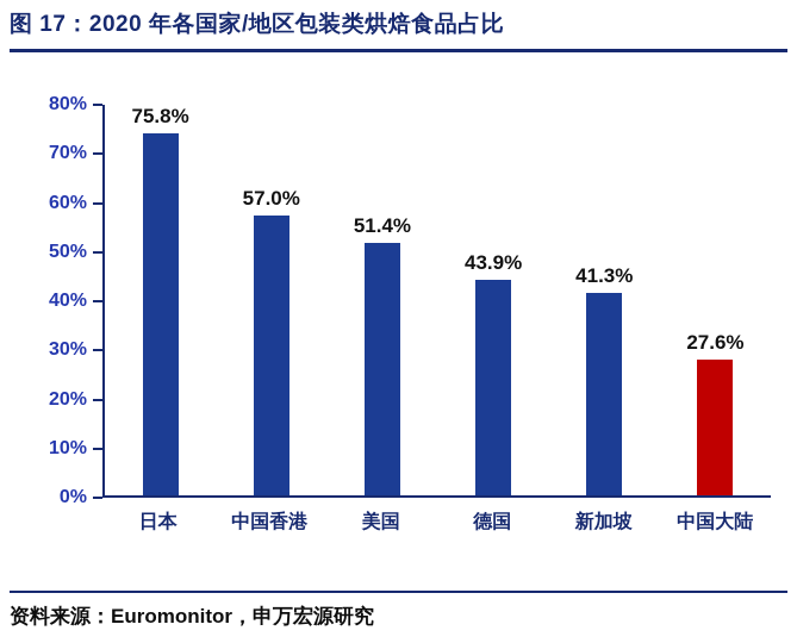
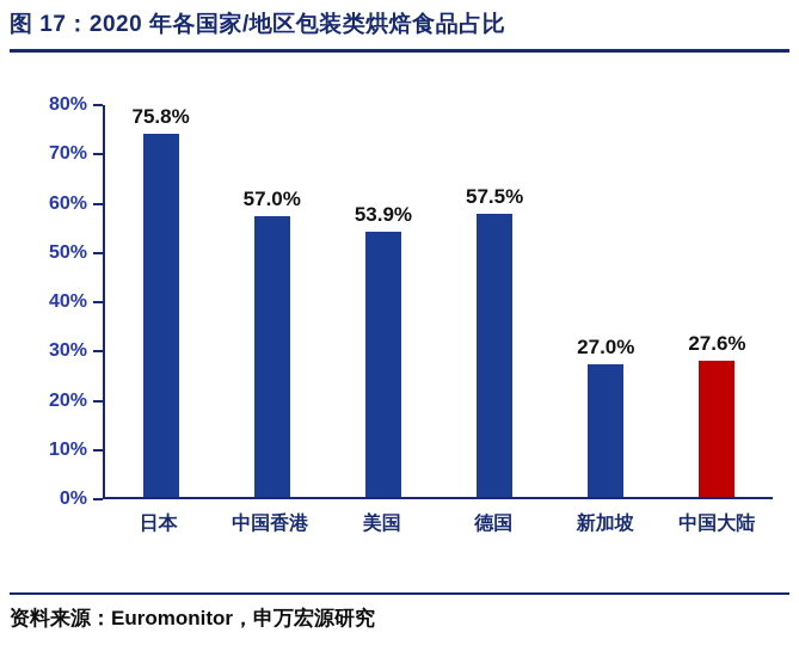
美国: 51.4% -> 53.9%
德国: 43.9% -> 57.5%
新加坡: 41.3% -> 27.0%
